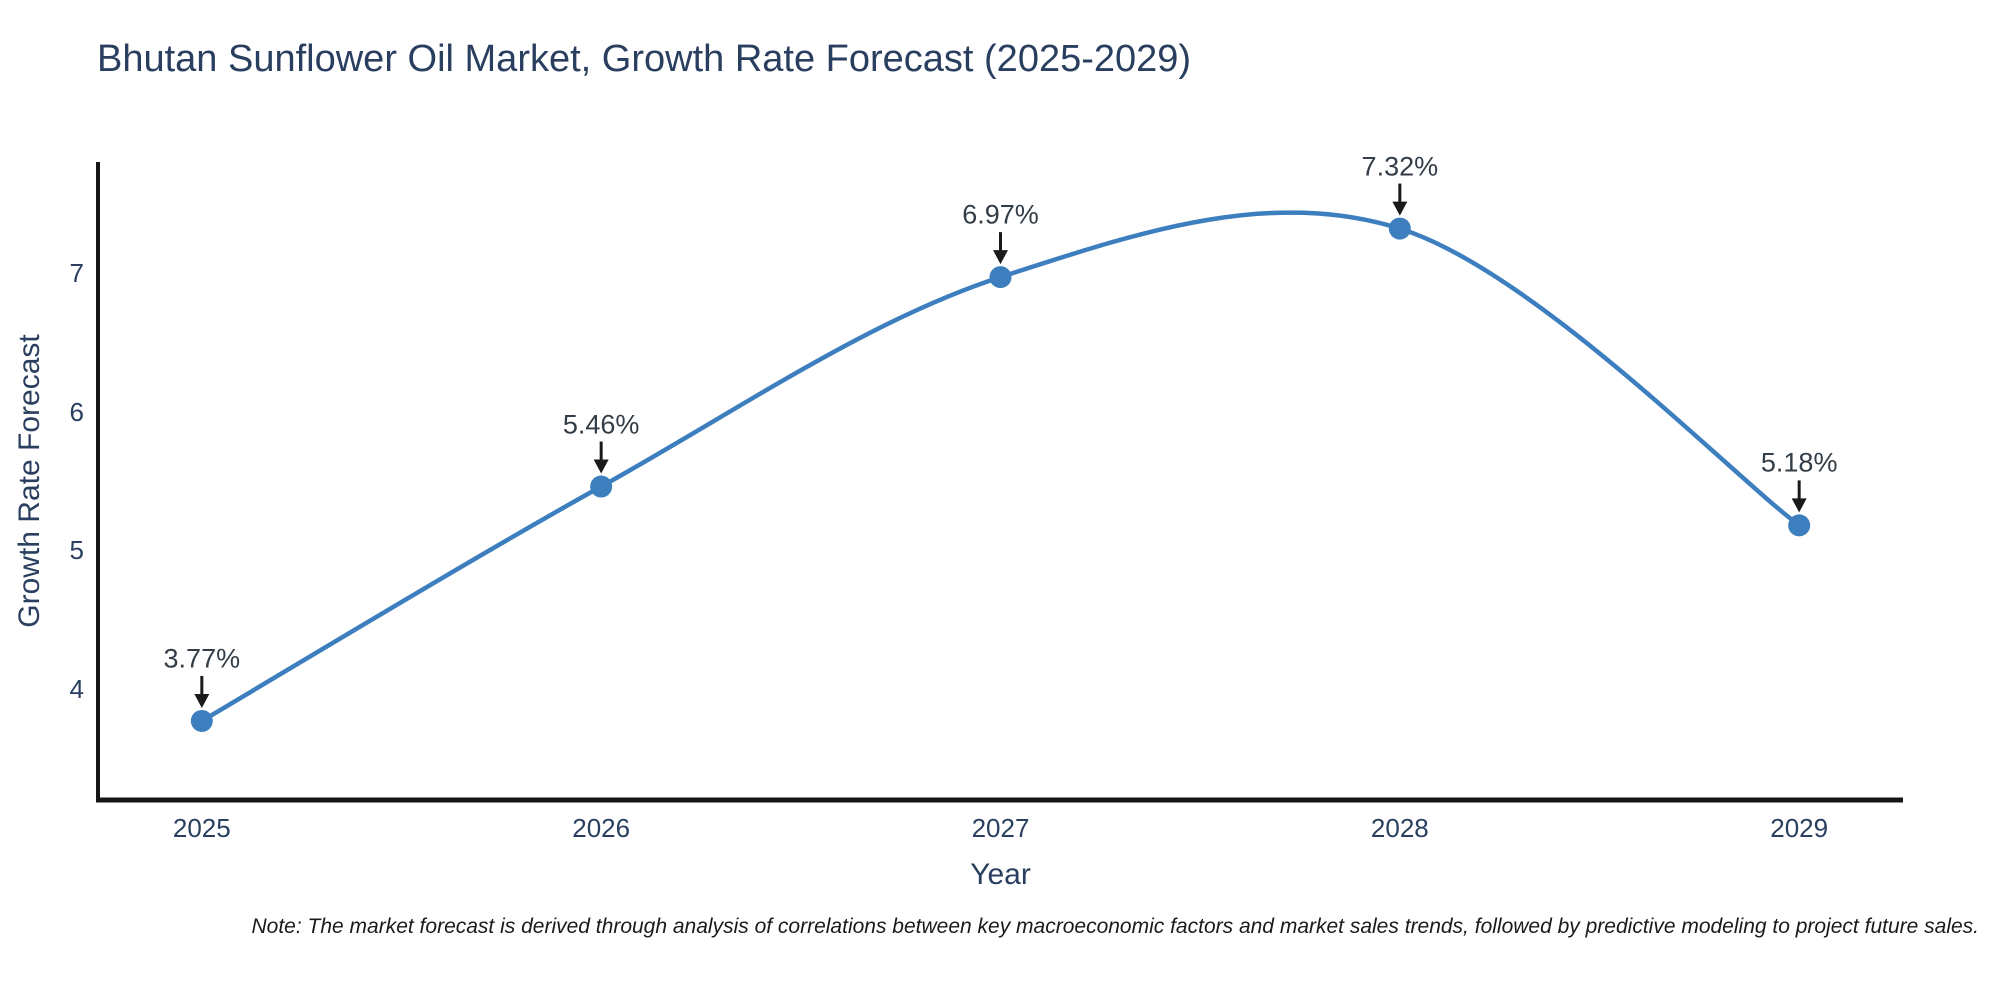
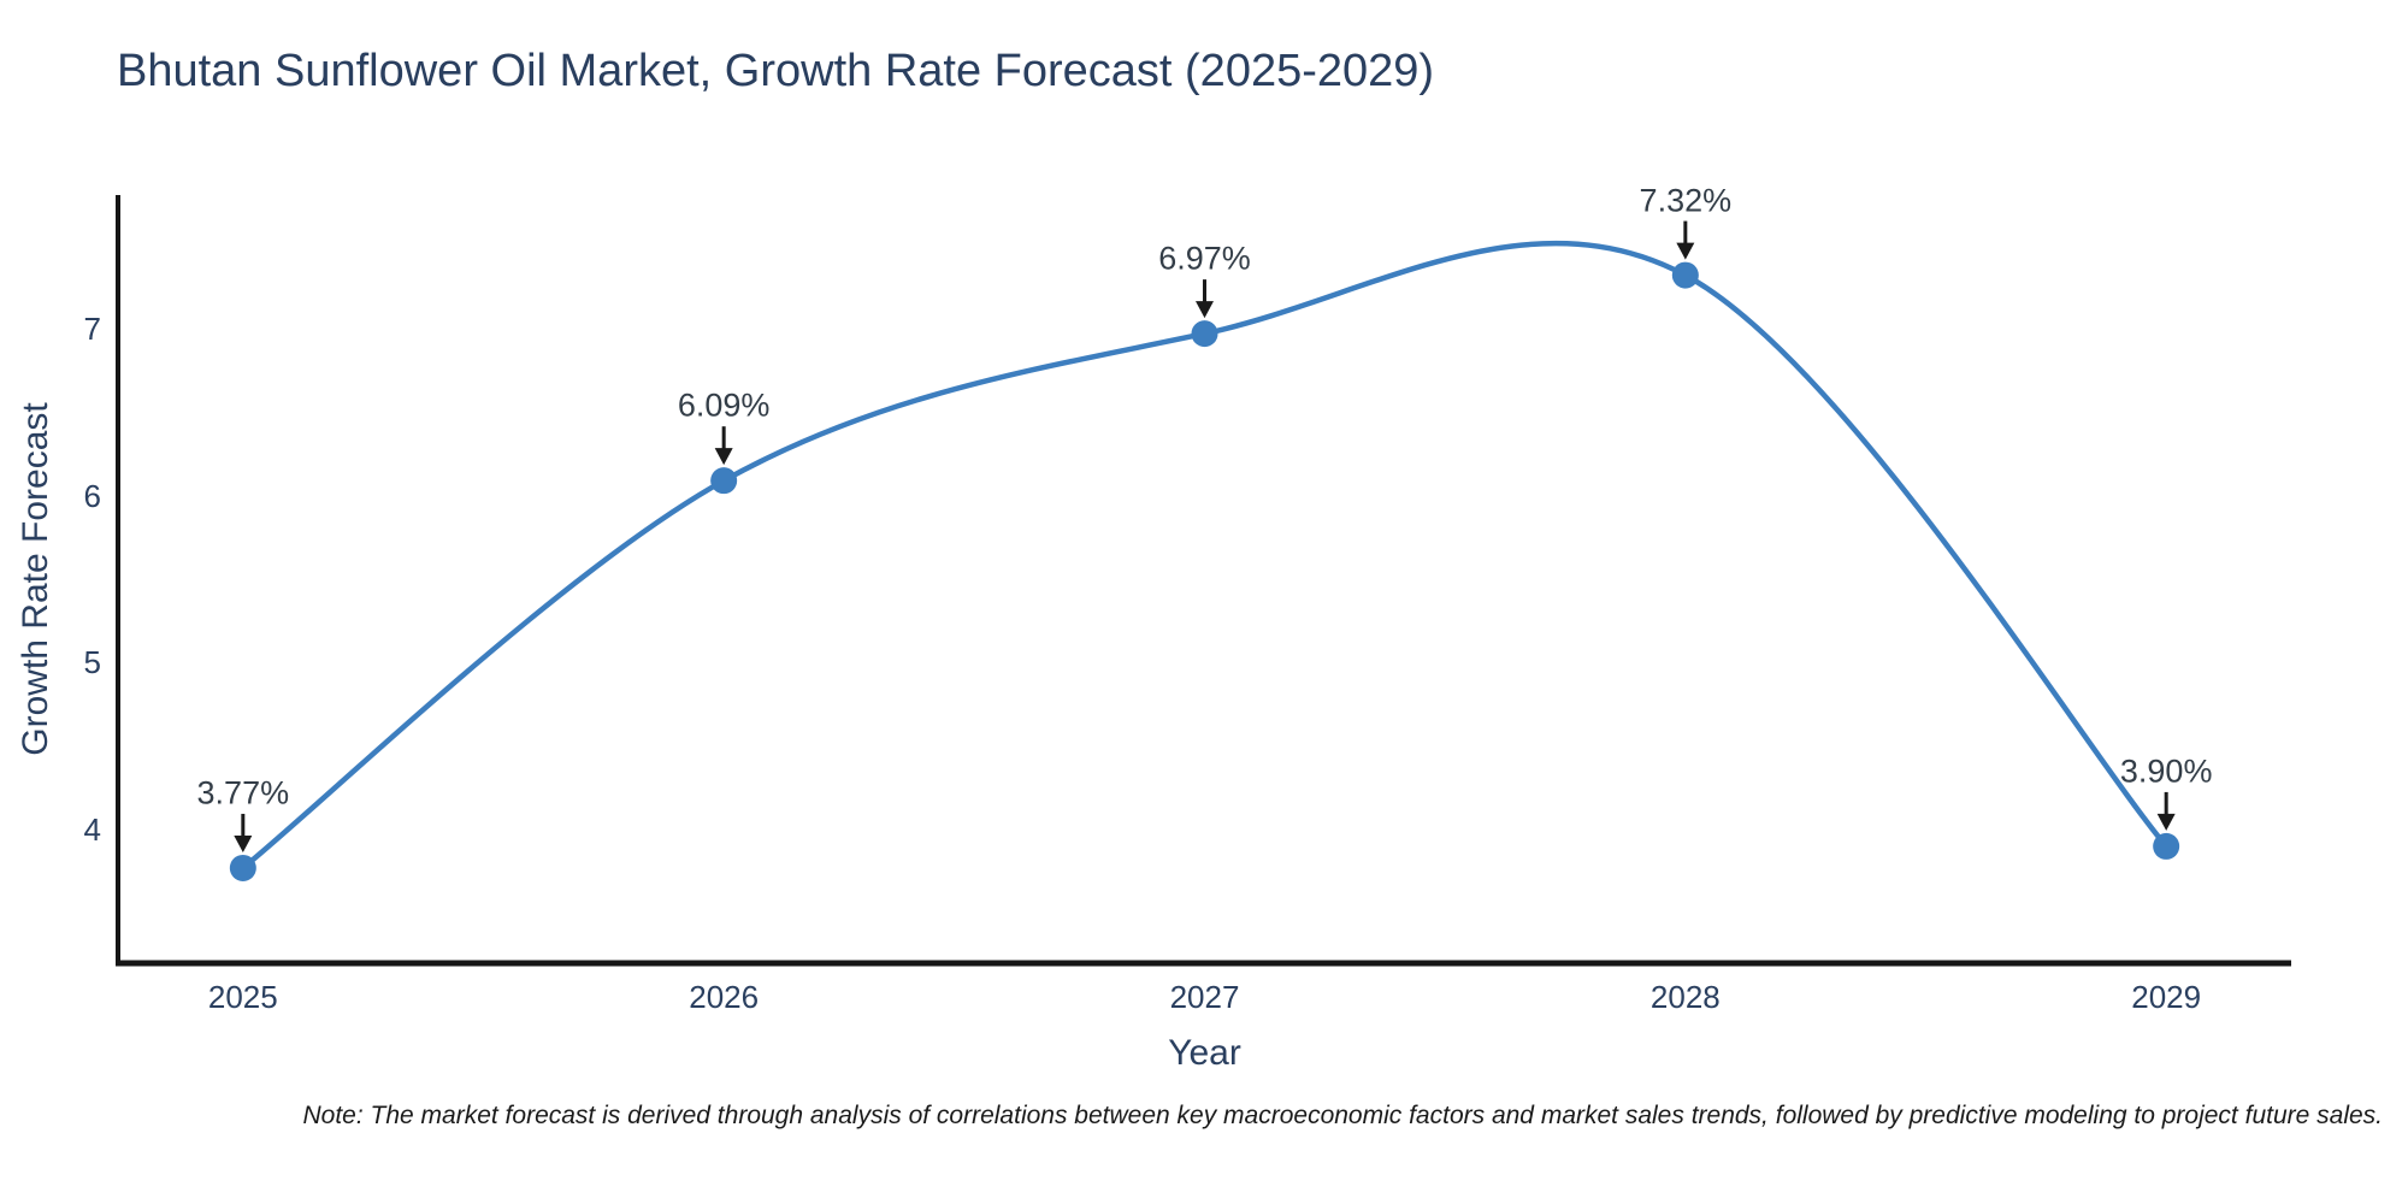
2026: 5.46% -> 6.09%
2029: 5.18% -> 3.90%
